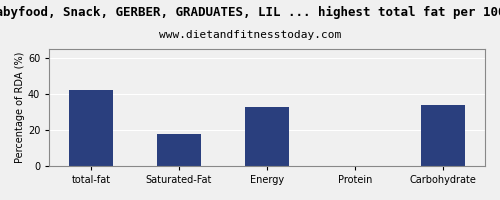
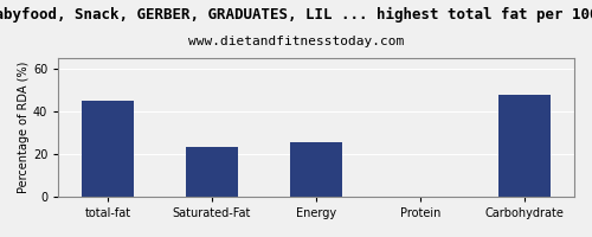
total-fat: 42 -> 45
Saturated-Fat: 18 -> 24
Energy: 33 -> 26
Carbohydrate: 34 -> 48
